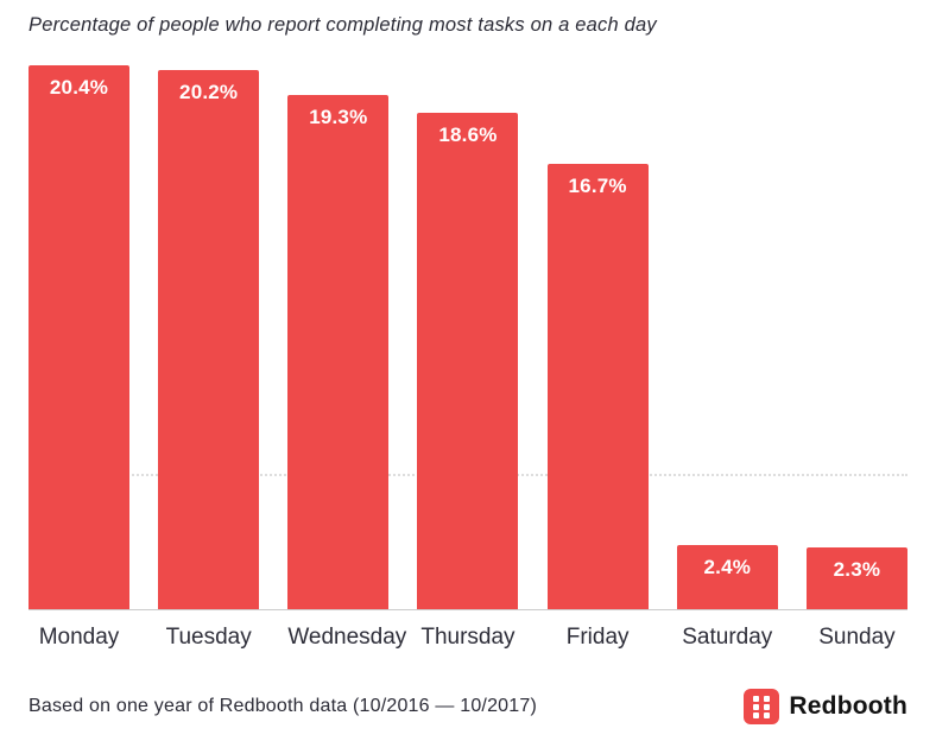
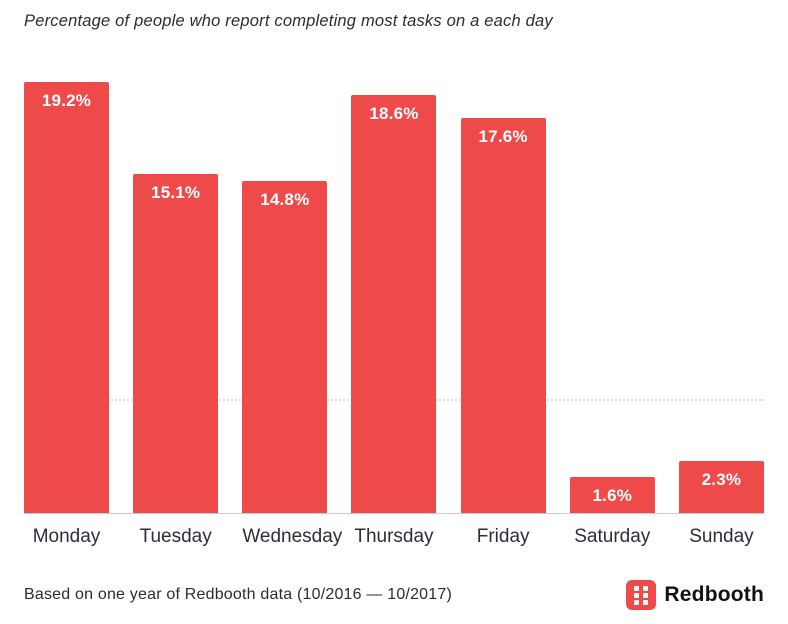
Monday: 20.4% -> 19.2%
Tuesday: 20.2% -> 15.1%
Wednesday: 19.3% -> 14.8%
Friday: 16.7% -> 17.6%
Saturday: 2.4% -> 1.6%
